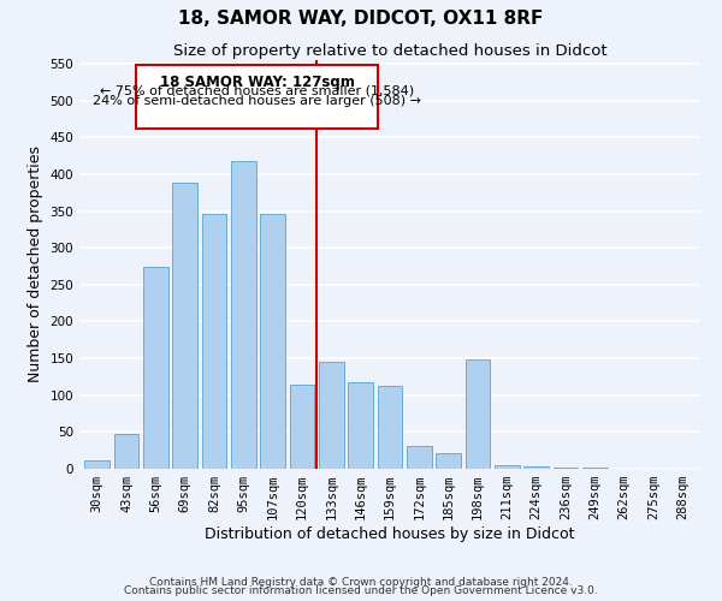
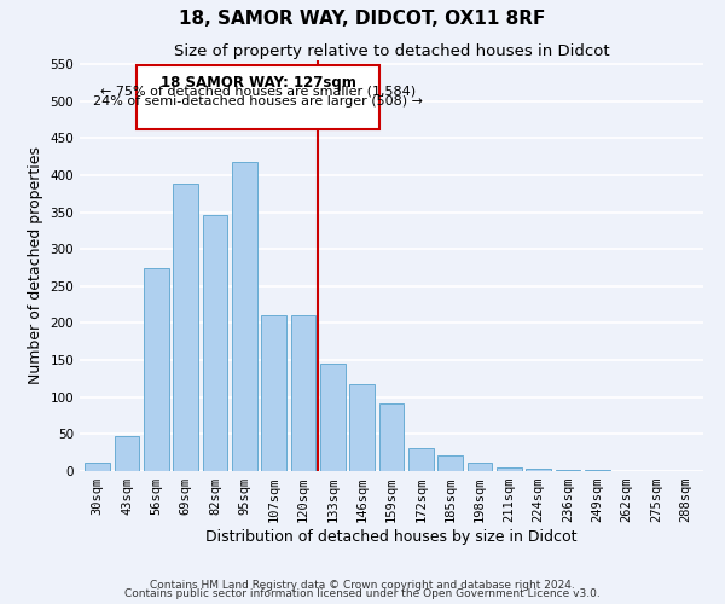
107sqm: 346 -> 211
120sqm: 114 -> 211
159sqm: 112 -> 92
198sqm: 148 -> 12
